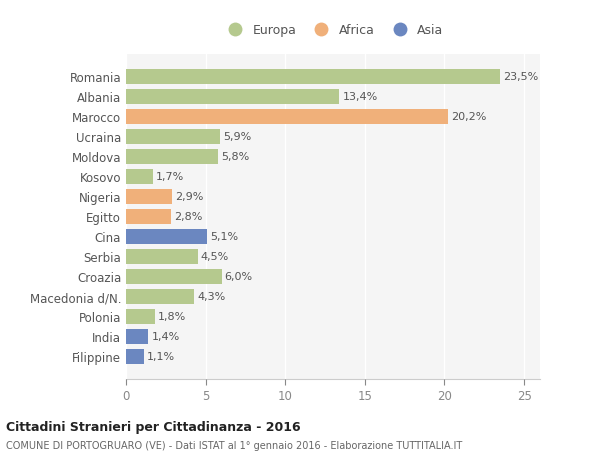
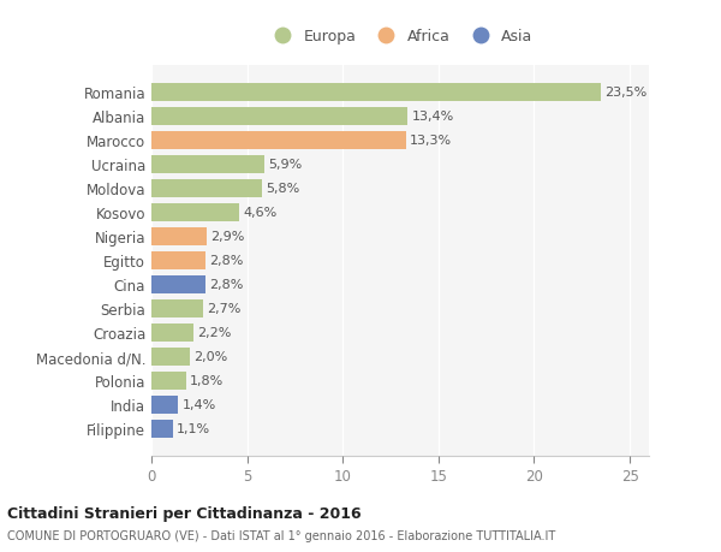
Marocco: 20,2% -> 13,3%
Kosovo: 1,7% -> 4,6%
Cina: 5,1% -> 2,8%
Serbia: 4,5% -> 2,7%
Croazia: 6,0% -> 2,2%
Macedonia d/N.: 4,3% -> 2,0%
